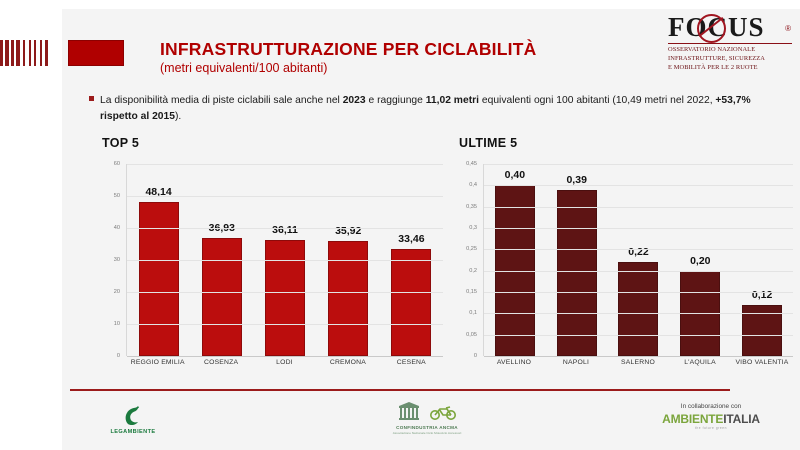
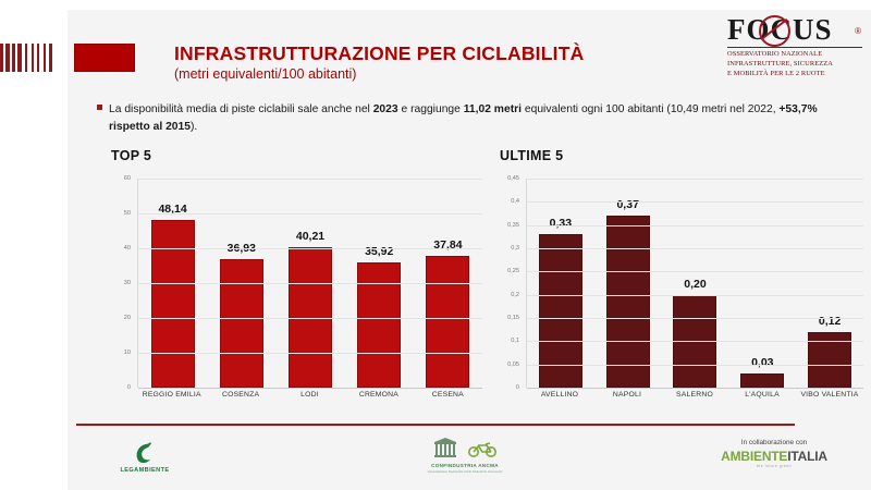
TOP 5/LODI: 36,11 -> 40,21
TOP 5/CESENA: 33,46 -> 37,84
ULTIME 5/AVELLINO: 0,40 -> 0,33
ULTIME 5/NAPOLI: 0,39 -> 0,37
ULTIME 5/SALERNO: 0,22 -> 0,20
ULTIME 5/L'AQUILA: 0,20 -> 0,03
